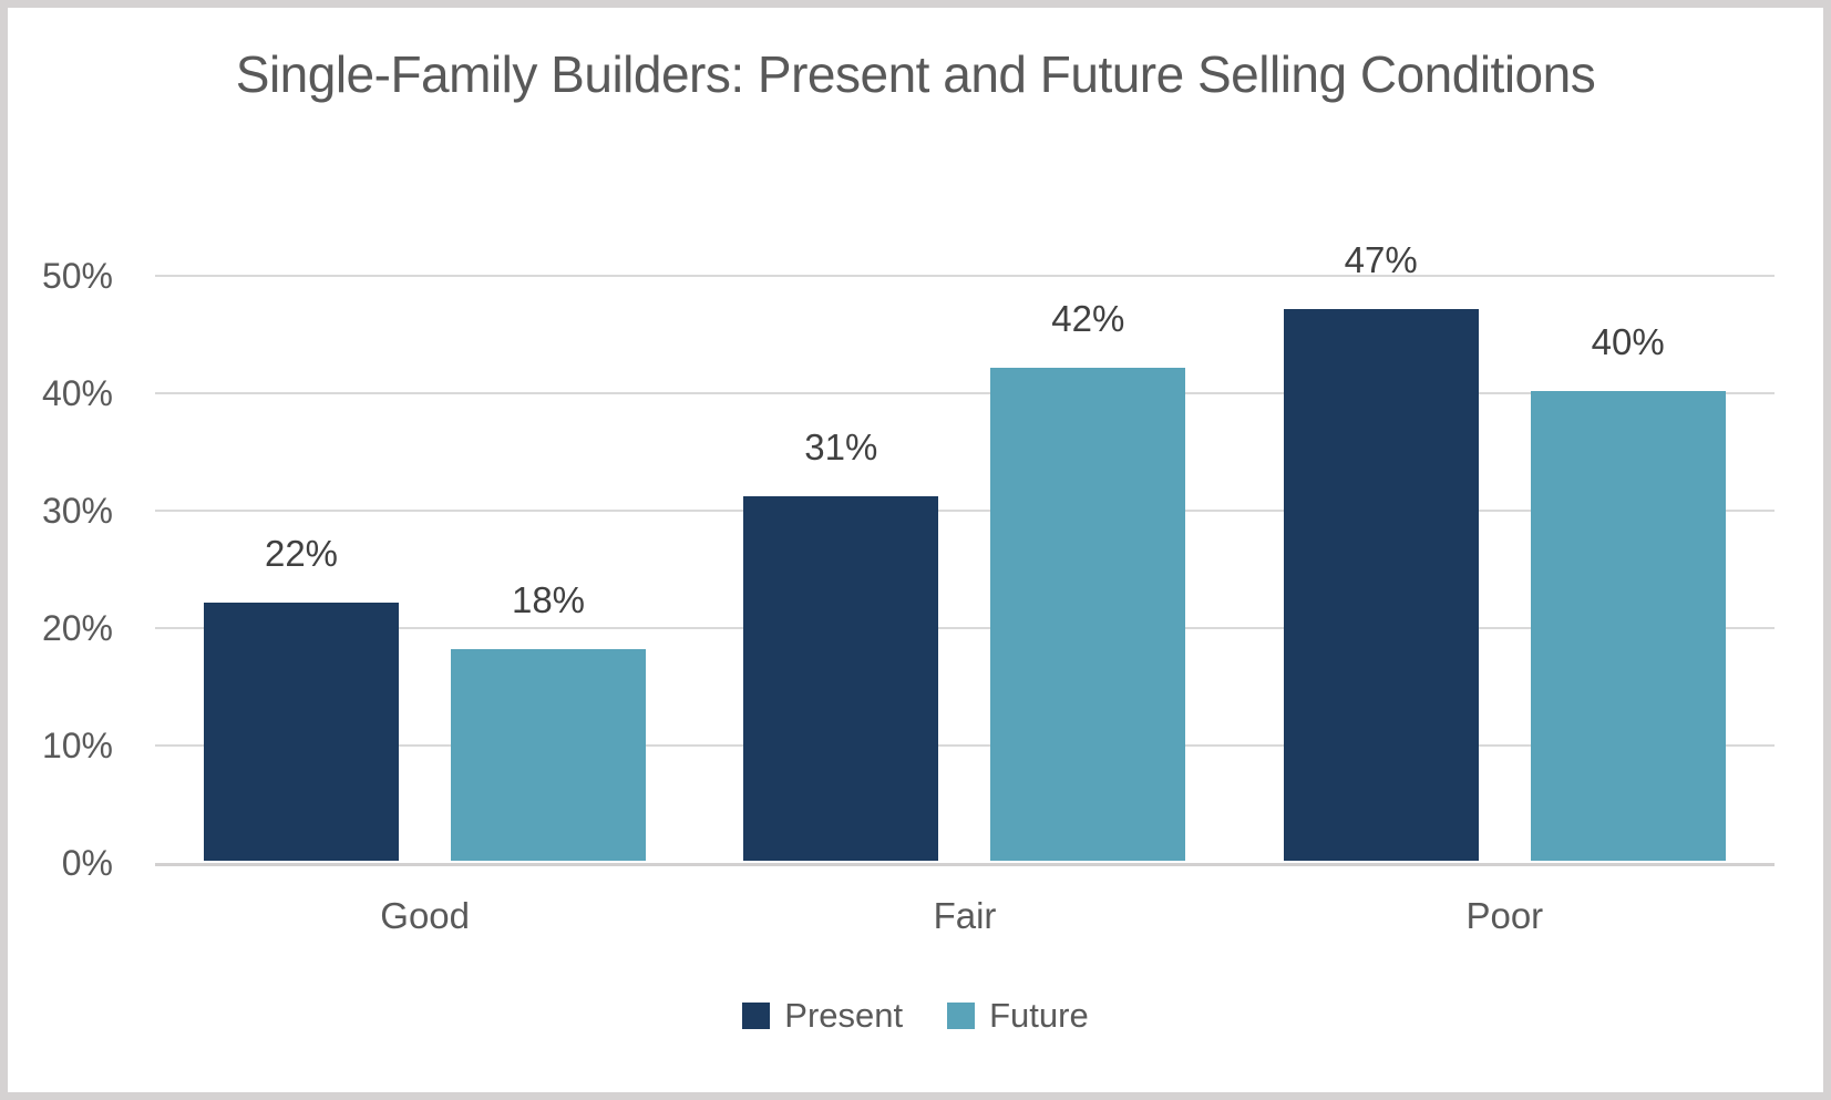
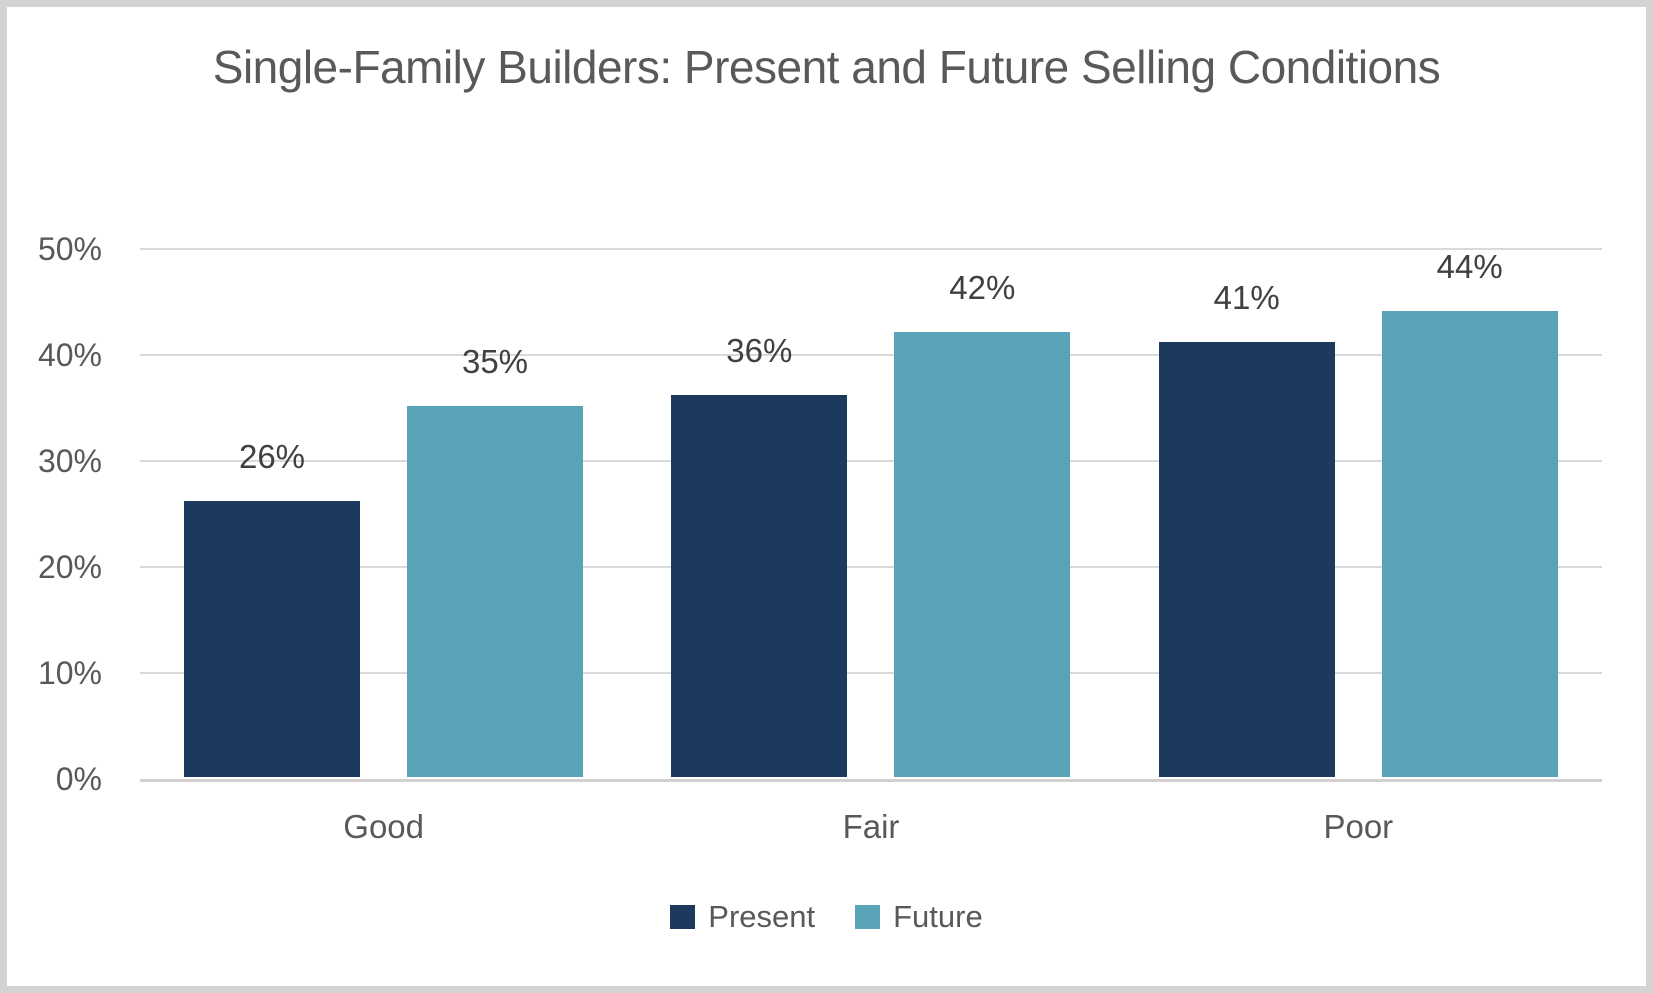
Present/Good: 22% -> 26%
Future/Good: 18% -> 35%
Present/Fair: 31% -> 36%
Present/Poor: 47% -> 41%
Future/Poor: 40% -> 44%
